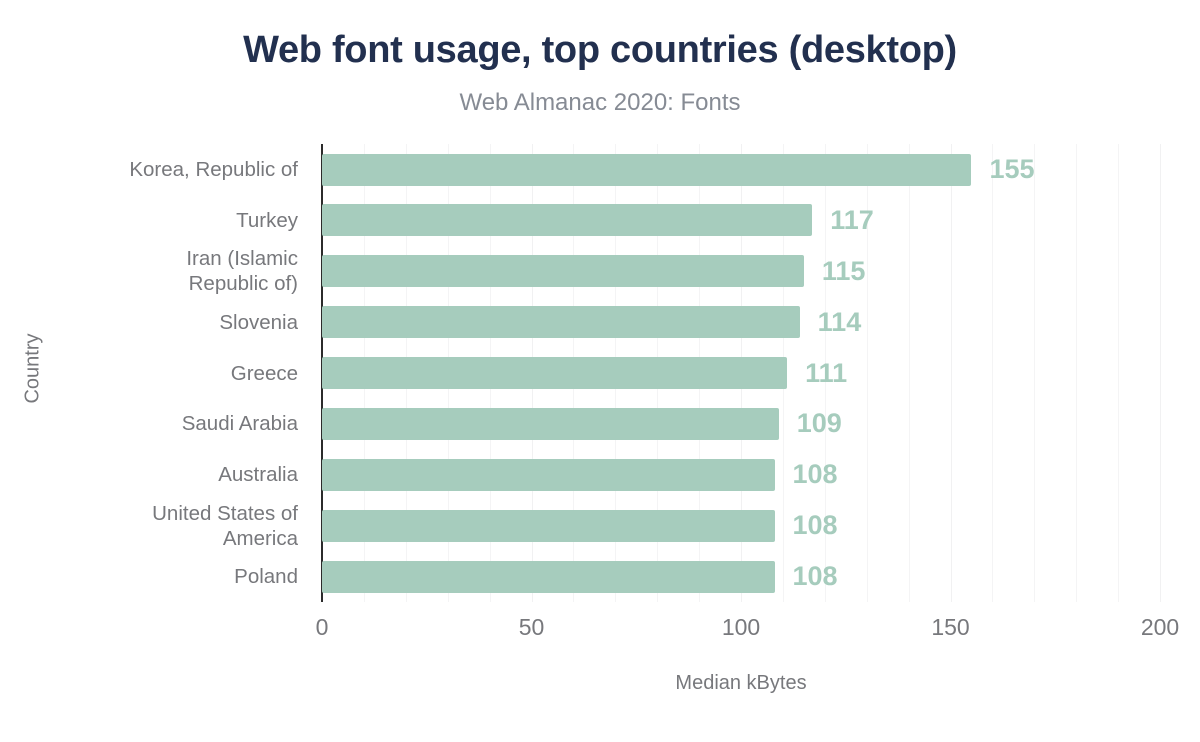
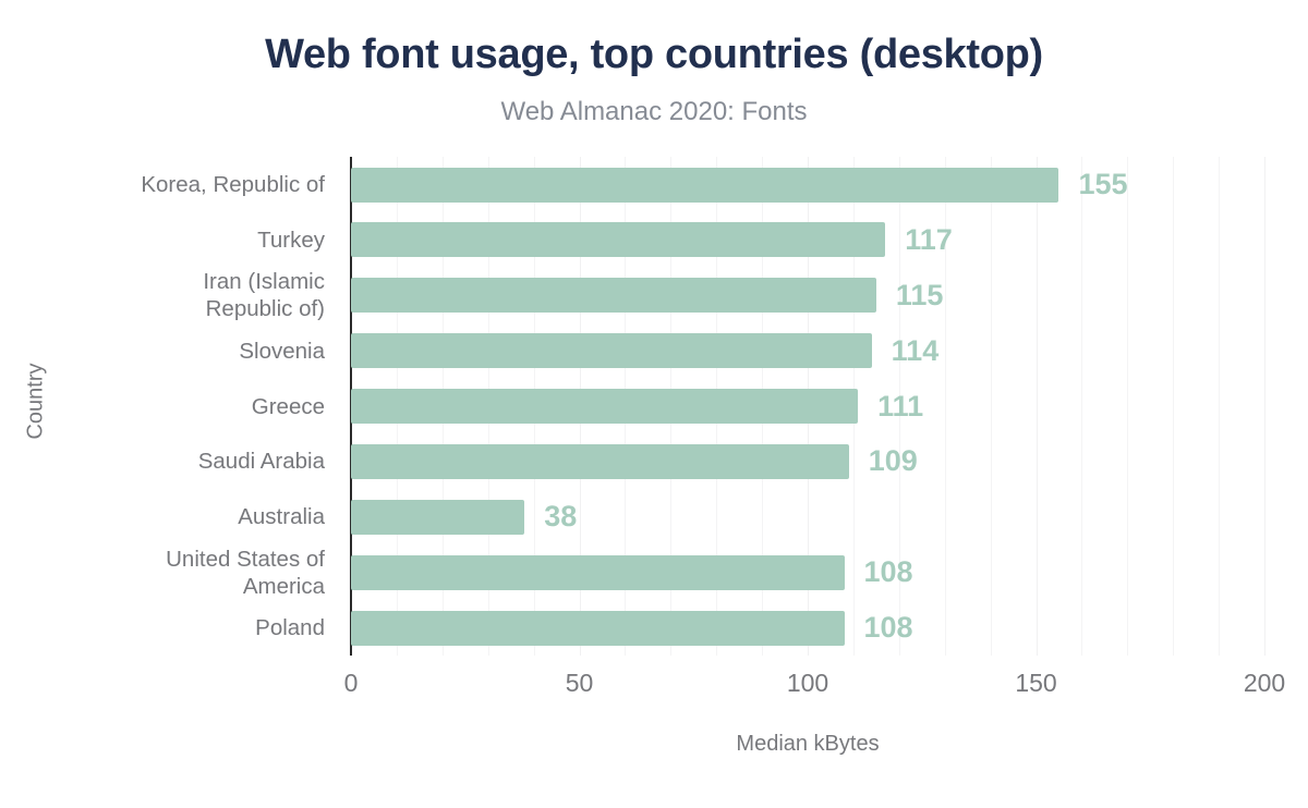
Australia: 108 -> 38
